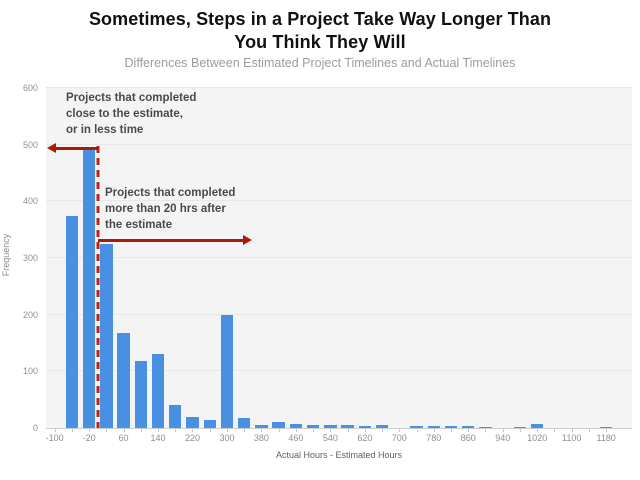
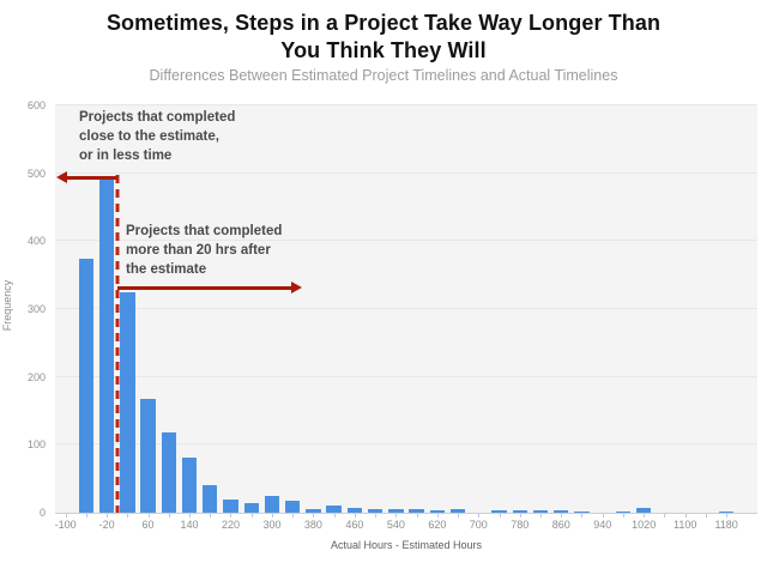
140: 130 -> 80
300: 200 -> 20
